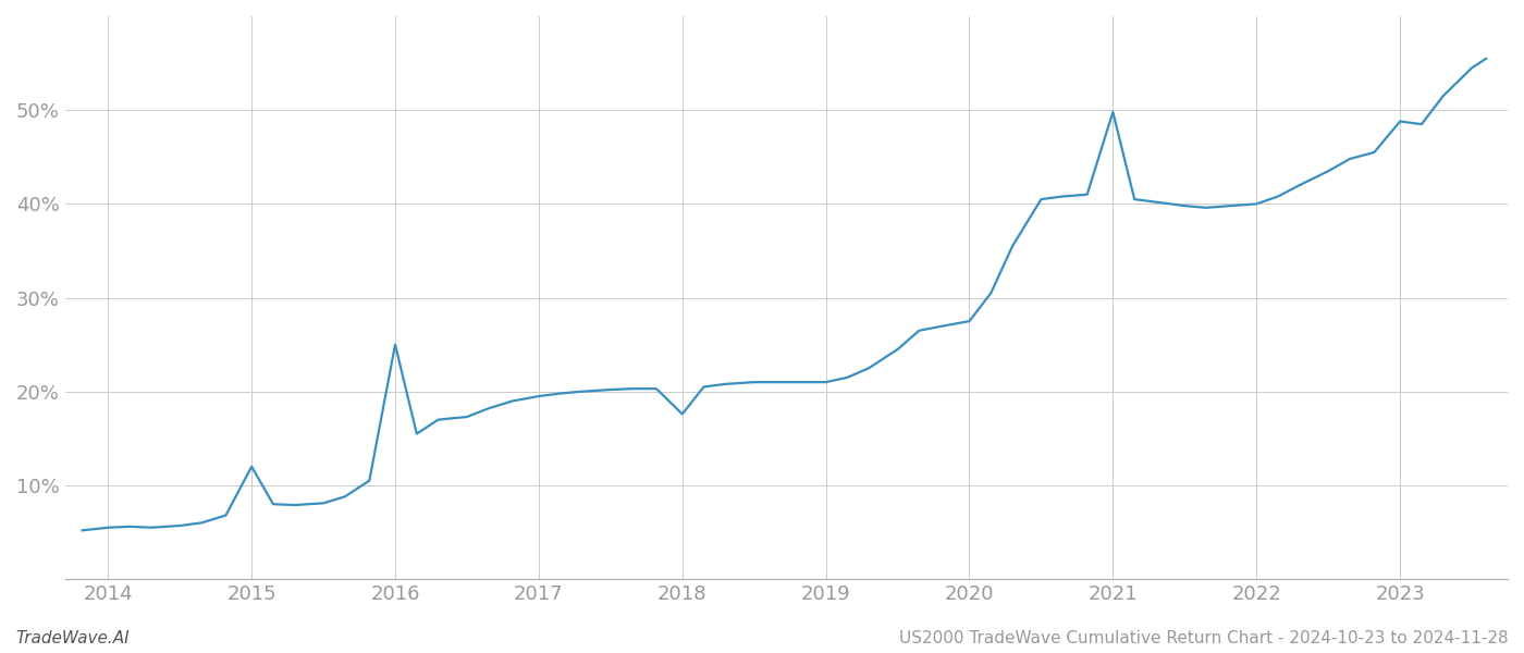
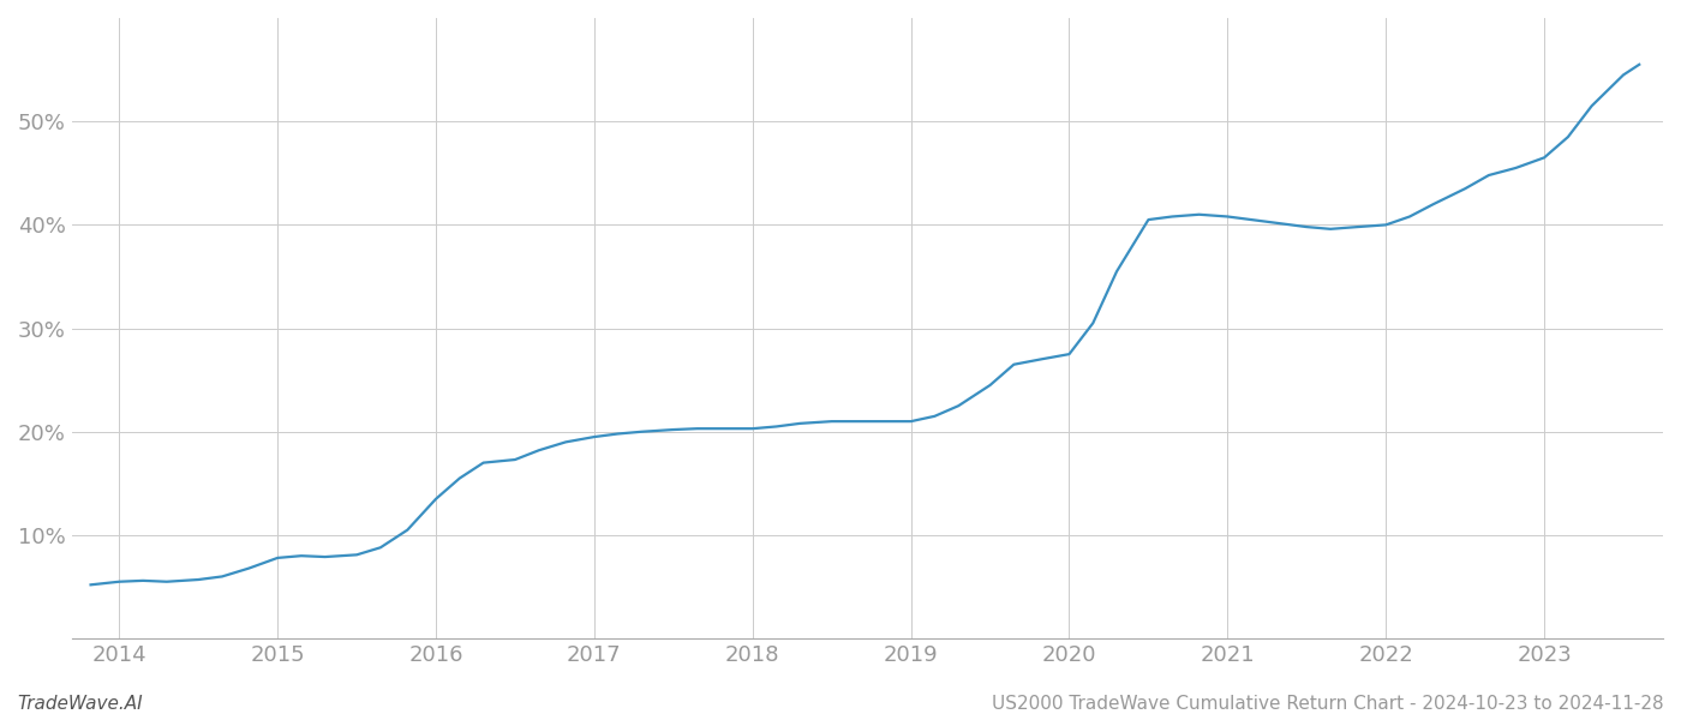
2015: 12.0% -> 7.8%
2016: 25.0% -> 13.5%
2018: 17.6% -> 20.3%
2021: 49.8% -> 40.8%
2023: 48.8% -> 46.5%
